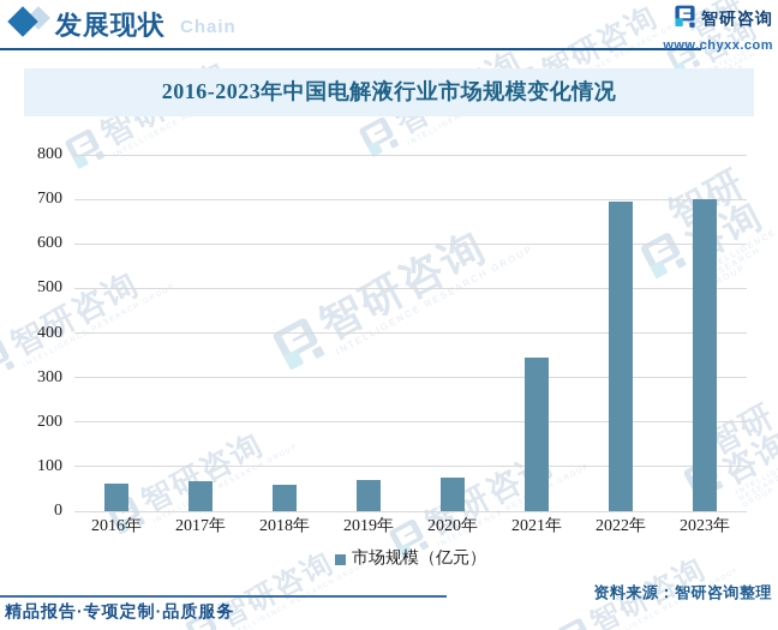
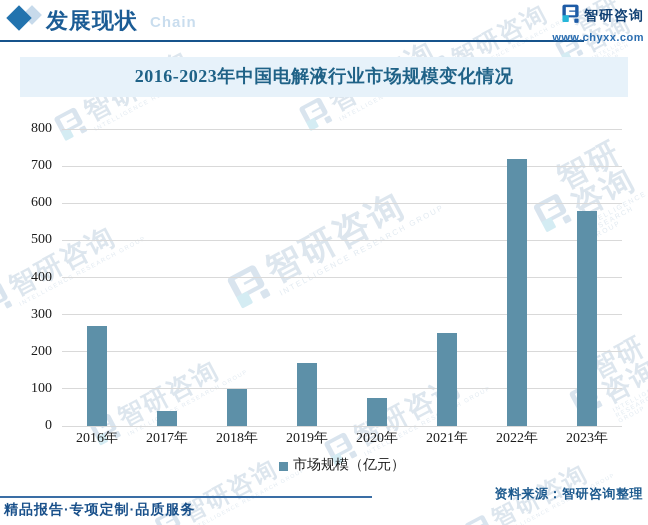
2016年: 60 -> 270
2017年: 70 -> 40
2018年: 60 -> 100
2019年: 70 -> 170
2021年: 340 -> 250
2022年: 700 -> 720
2023年: 700 -> 580
